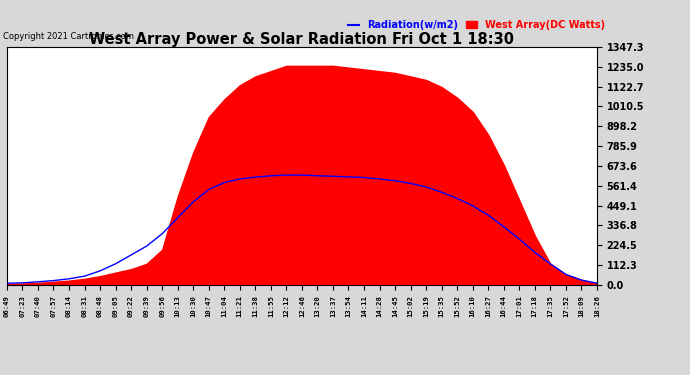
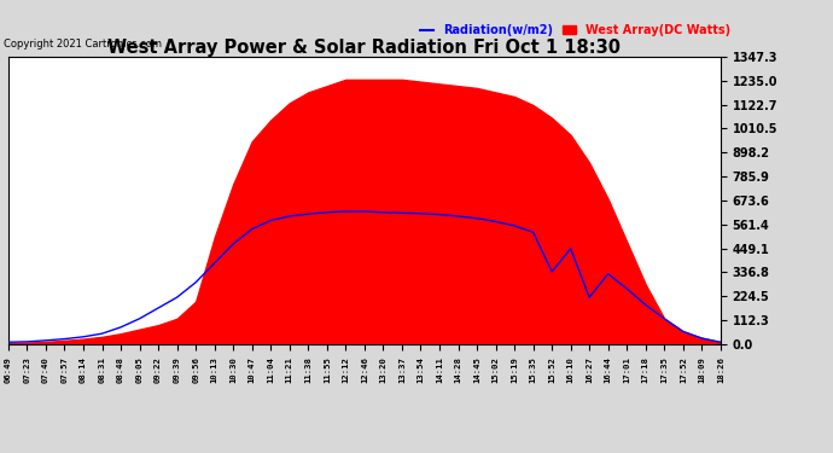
Radiation(w/m2)/15:52: 490 -> 340
Radiation(w/m2)/16:27: 400 -> 220
